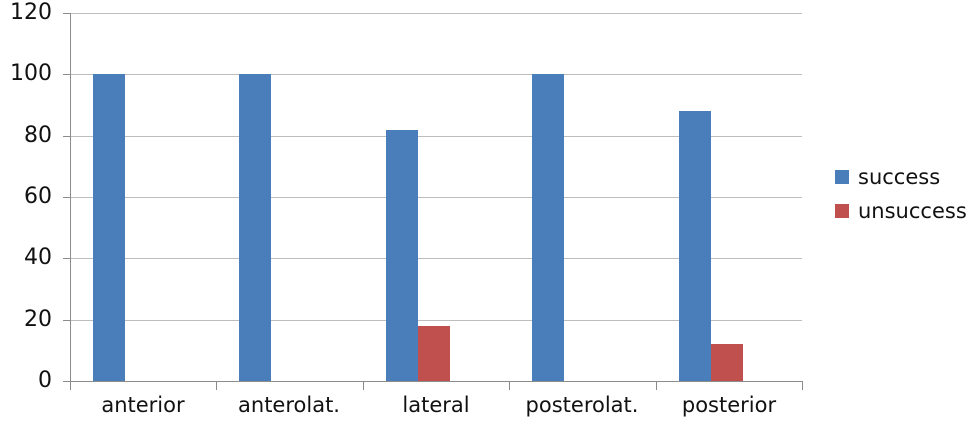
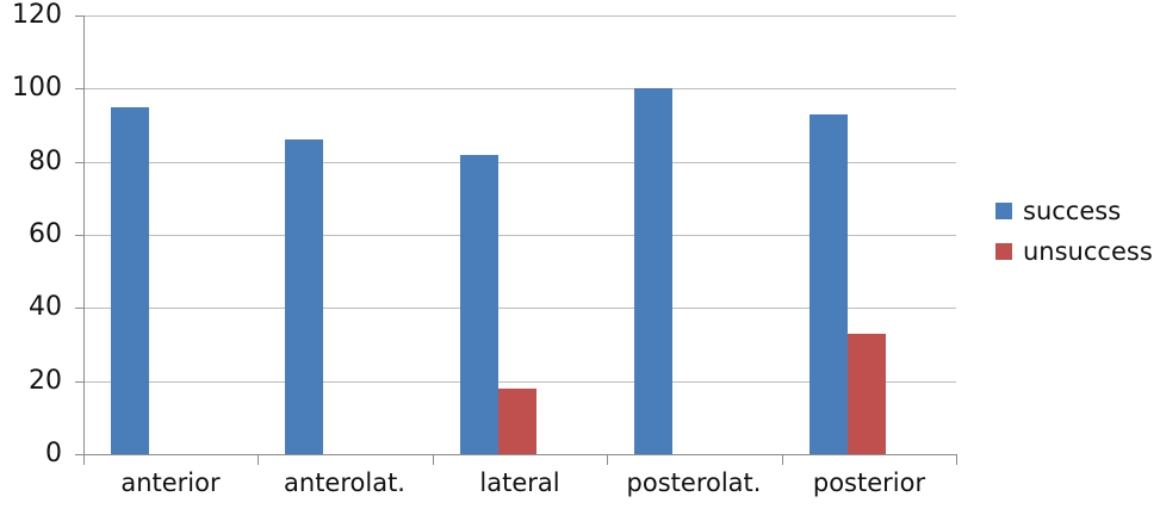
success/anterior: 100 -> 95
success/anterolat.: 100 -> 86
success/posterior: 88 -> 93
unsuccess/posterior: 12 -> 33
